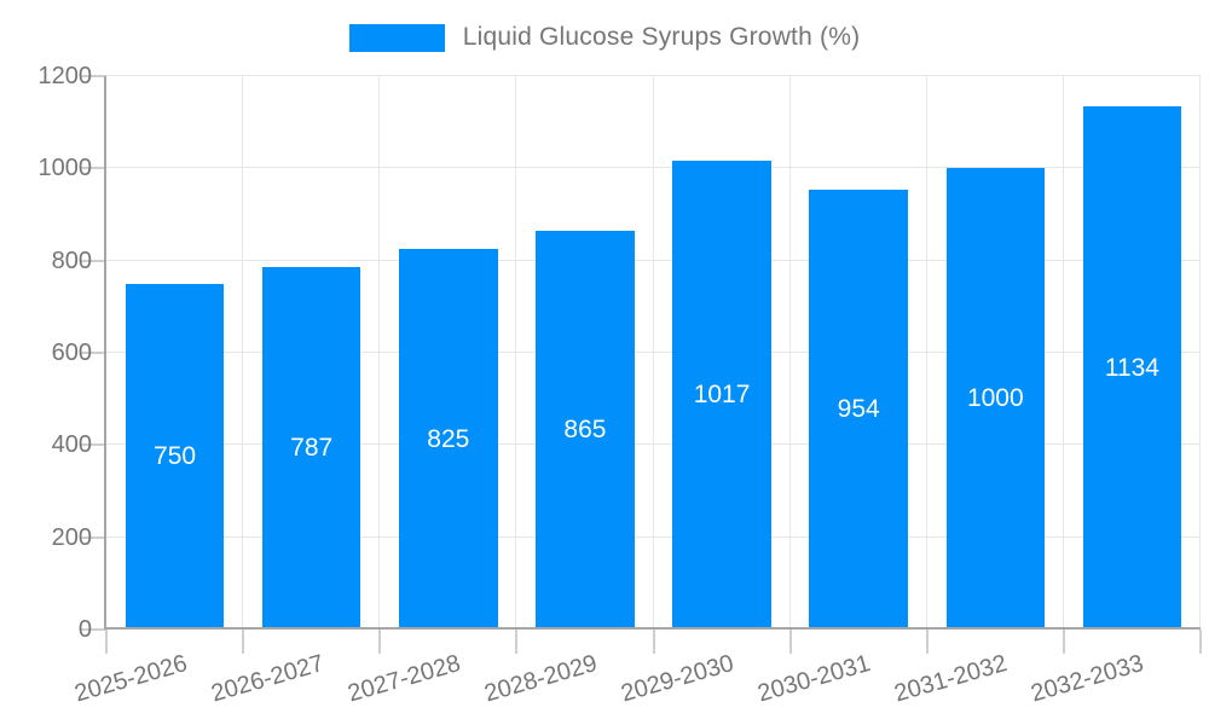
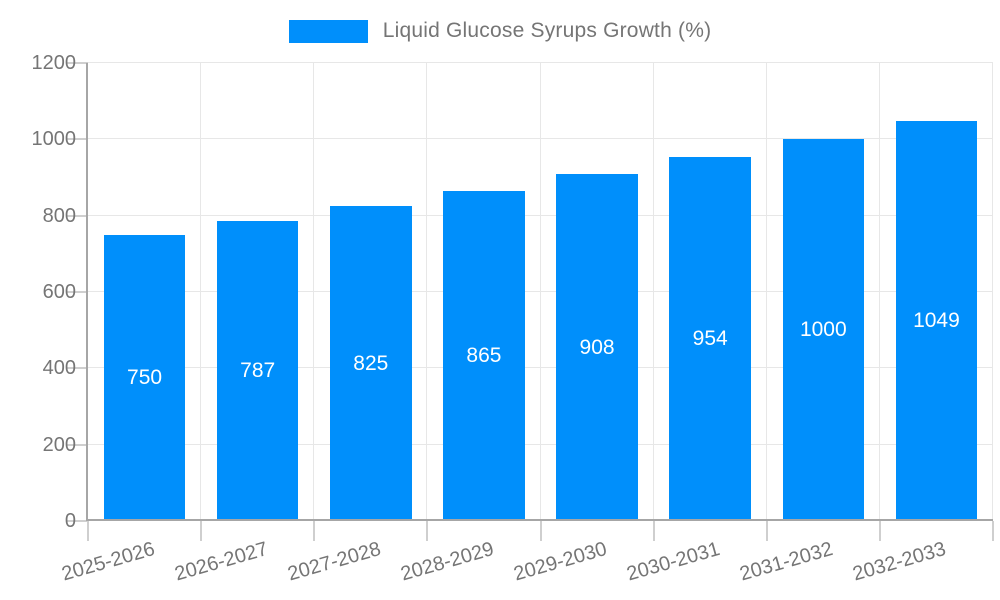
2029-2030: 1017 -> 908
2032-2033: 1134 -> 1049
